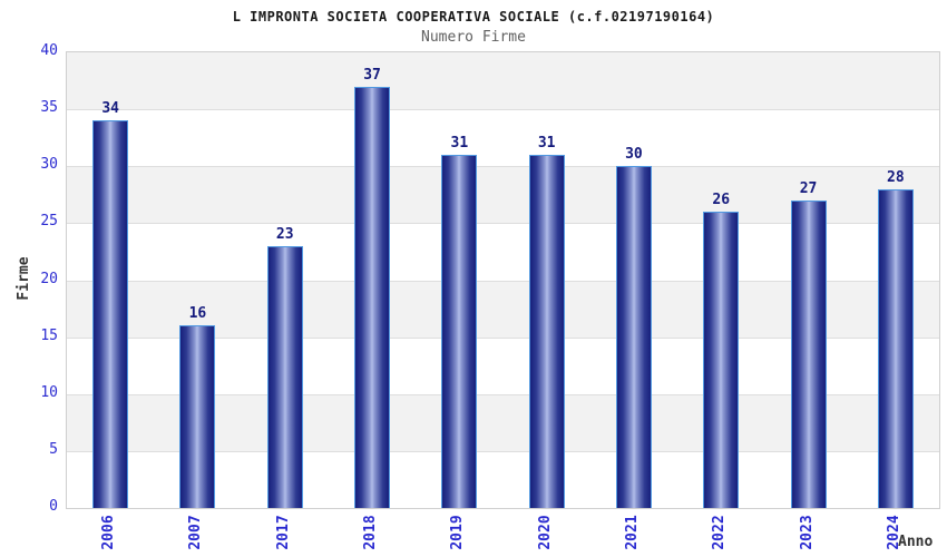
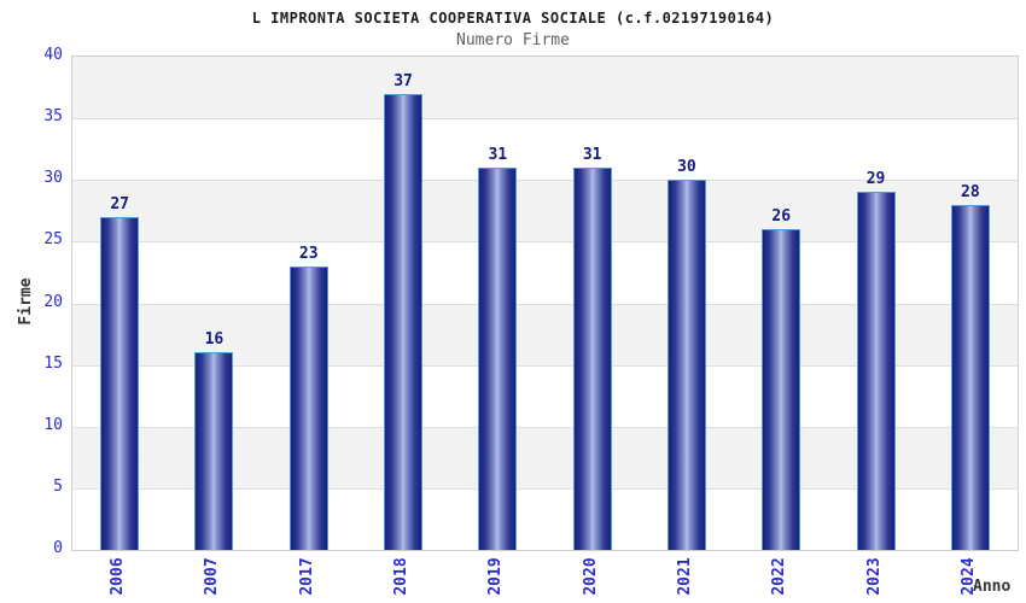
2006: 34 -> 27
2023: 27 -> 29
